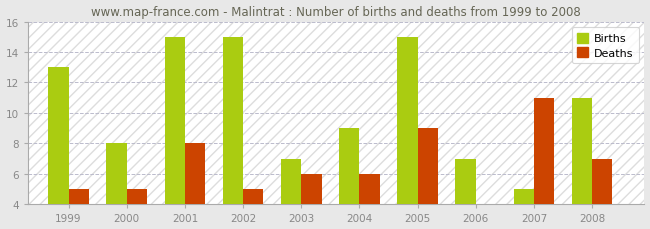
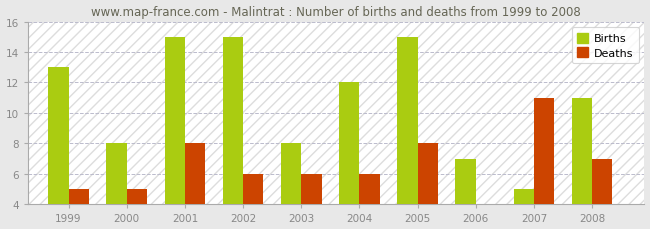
Deaths/2002: 5 -> 6
Births/2003: 7 -> 8
Births/2004: 9 -> 12
Deaths/2005: 9 -> 8
